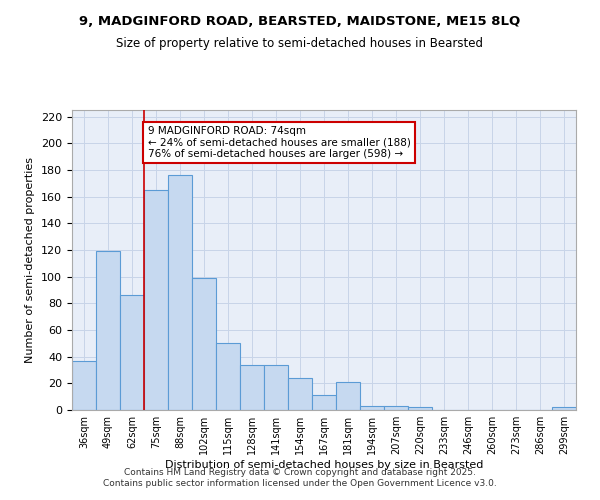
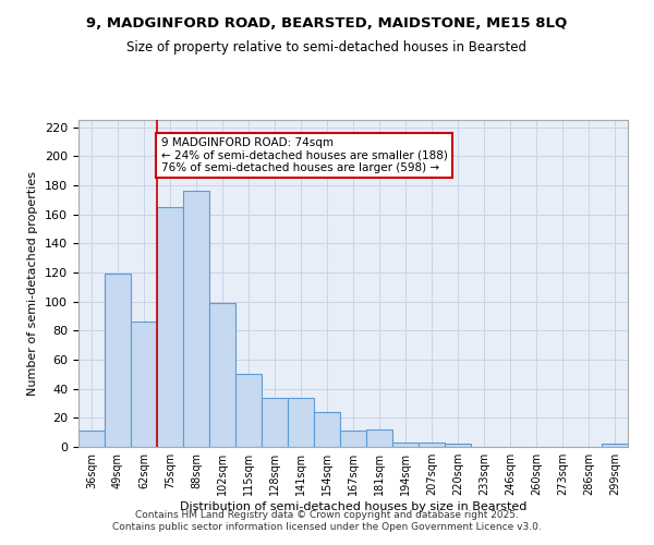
36sqm: 37 -> 11
181sqm: 21 -> 12
